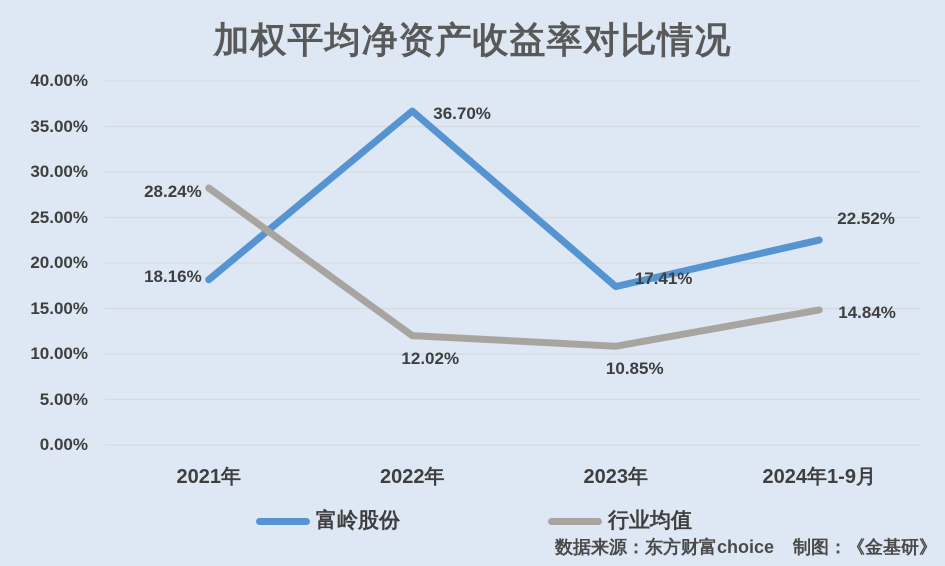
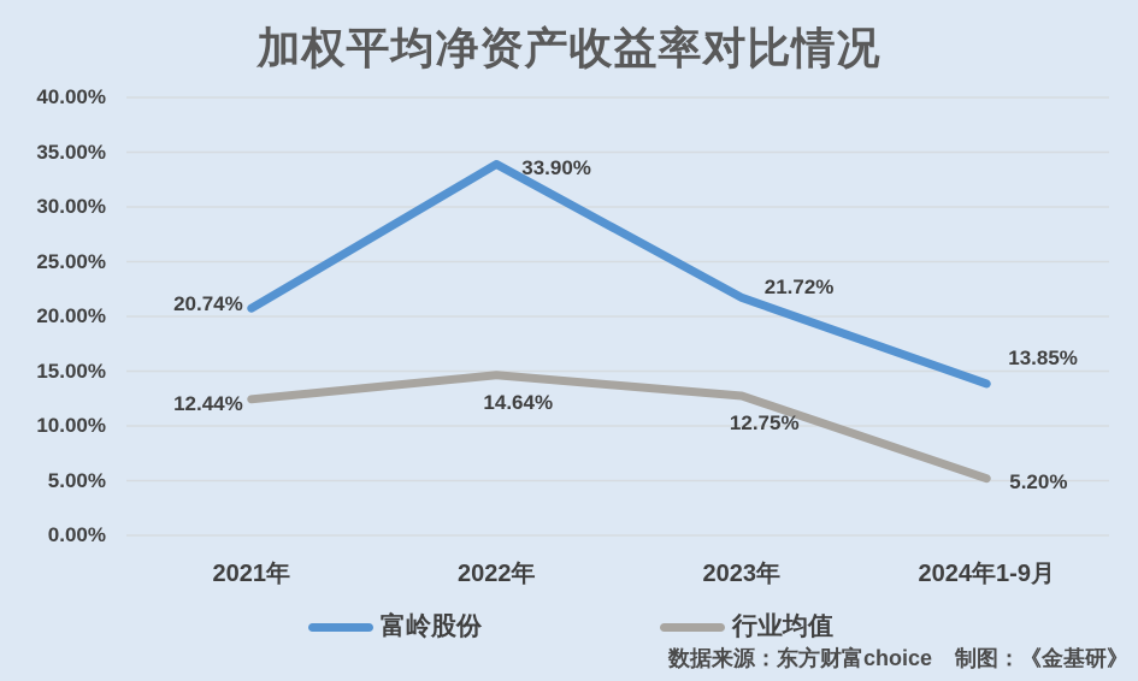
富岭股份/2021年: 18.16% -> 20.74%
行业均值/2021年: 28.24% -> 12.44%
富岭股份/2022年: 36.70% -> 33.90%
行业均值/2022年: 12.02% -> 14.64%
富岭股份/2023年: 17.41% -> 21.72%
行业均值/2023年: 10.85% -> 12.75%
富岭股份/2024年1-9月: 22.52% -> 13.85%
行业均值/2024年1-9月: 14.84% -> 5.20%
